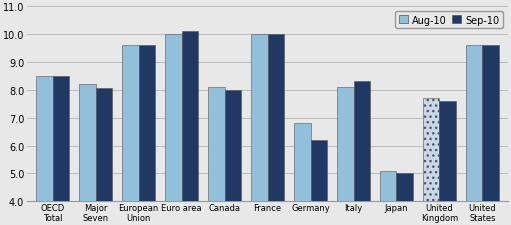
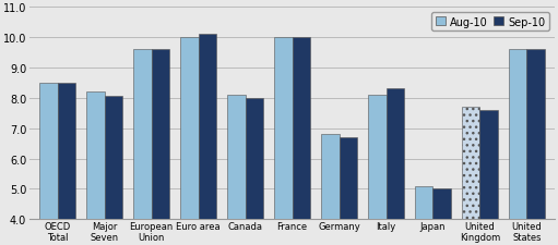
Sep-10/Germany: 6.20 -> 6.70
